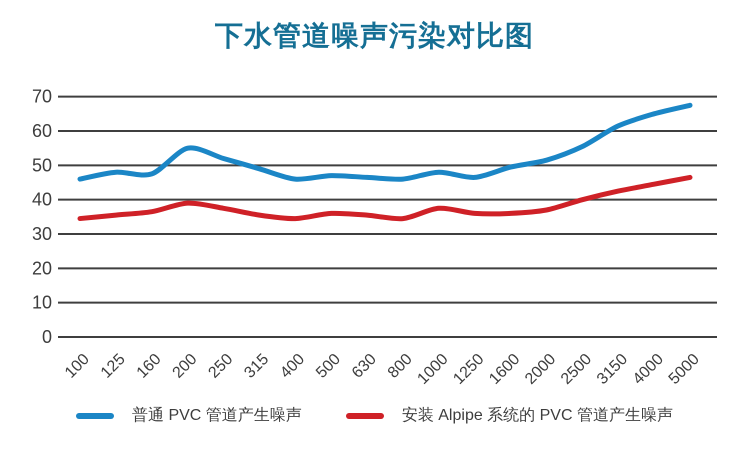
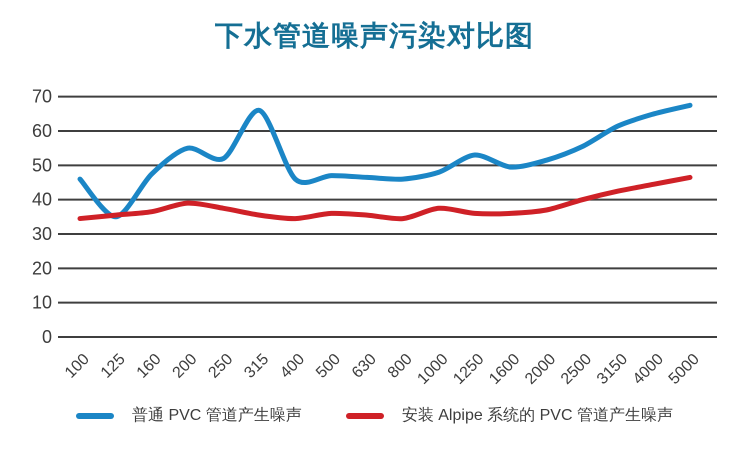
普通 PVC 管道产生噪声/125: 48 -> 35
普通 PVC 管道产生噪声/315: 49 -> 66
普通 PVC 管道产生噪声/1250: 46 -> 53
